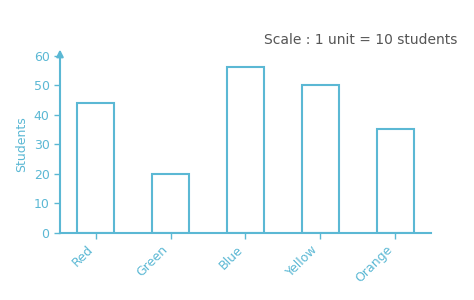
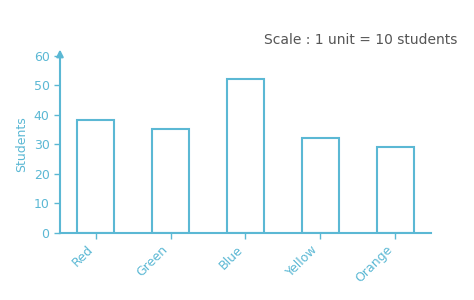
Red: 44 -> 38
Green: 20 -> 35
Blue: 56 -> 52
Yellow: 50 -> 32
Orange: 35 -> 29
